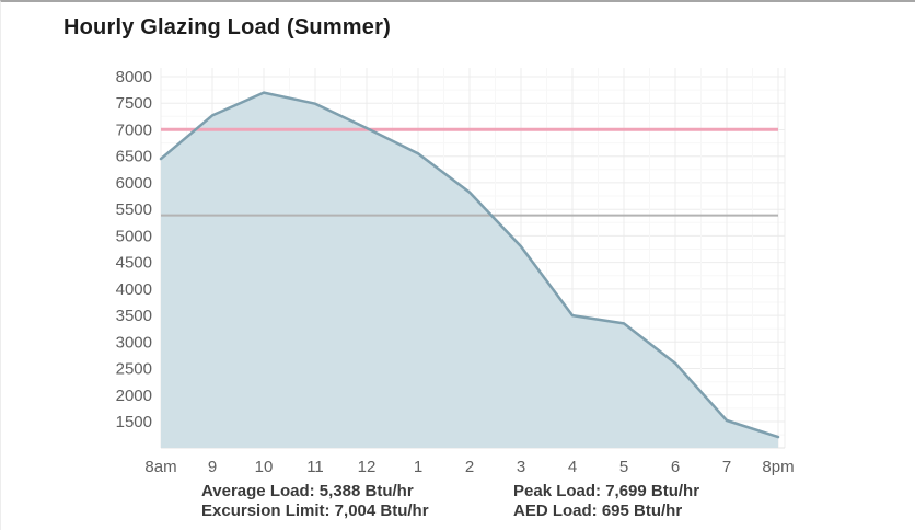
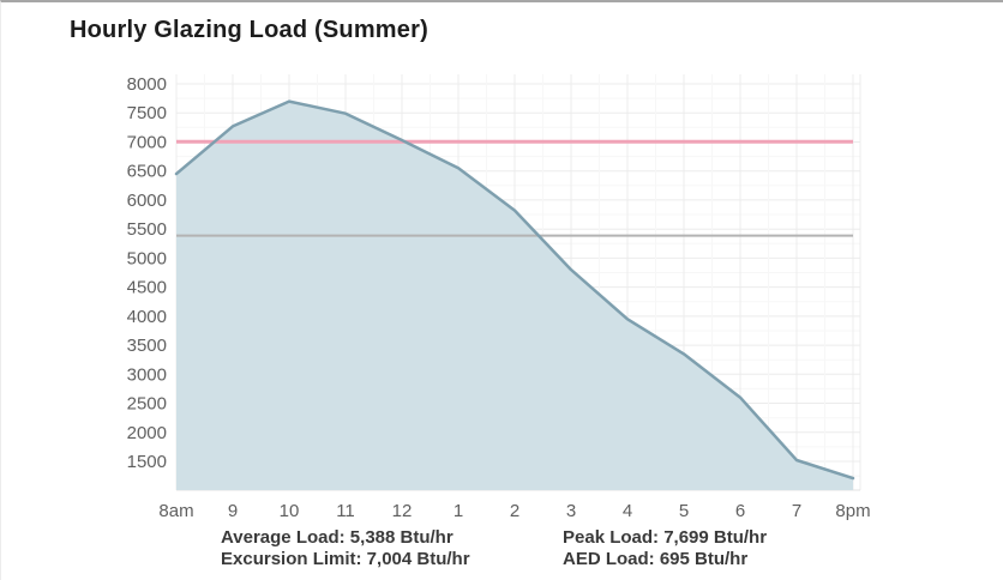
4: 3500 -> 4000
